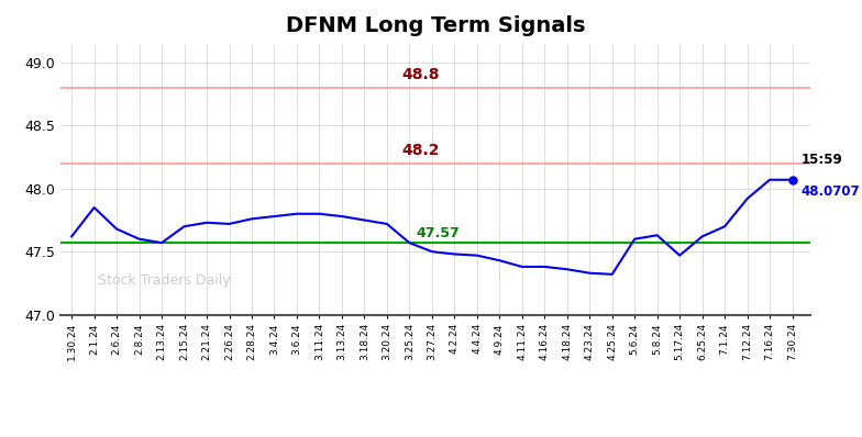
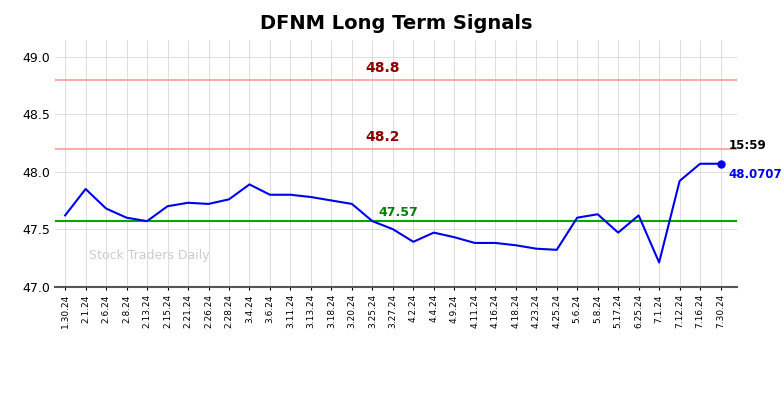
3.4.24: 47.78 -> 47.89
4.2.24: 47.48 -> 47.39
7.1.24: 47.70 -> 47.21
